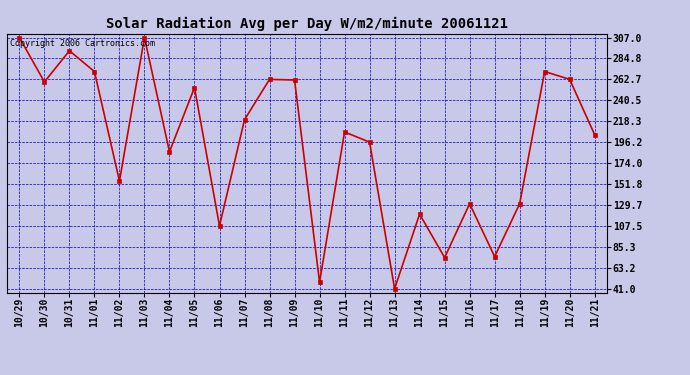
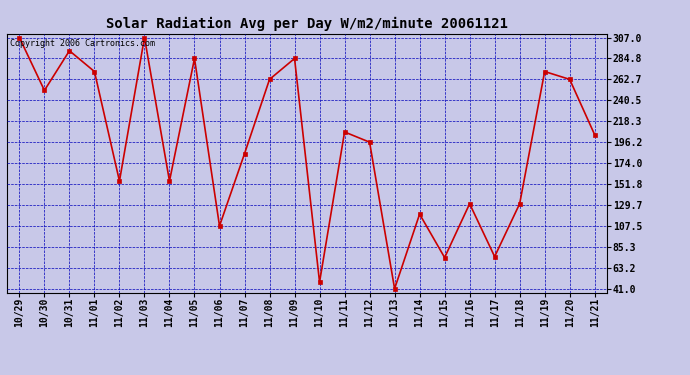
10/30: 260 -> 251
11/04: 186 -> 155
11/05: 254 -> 285
11/07: 220 -> 184
11/09: 262 -> 285
